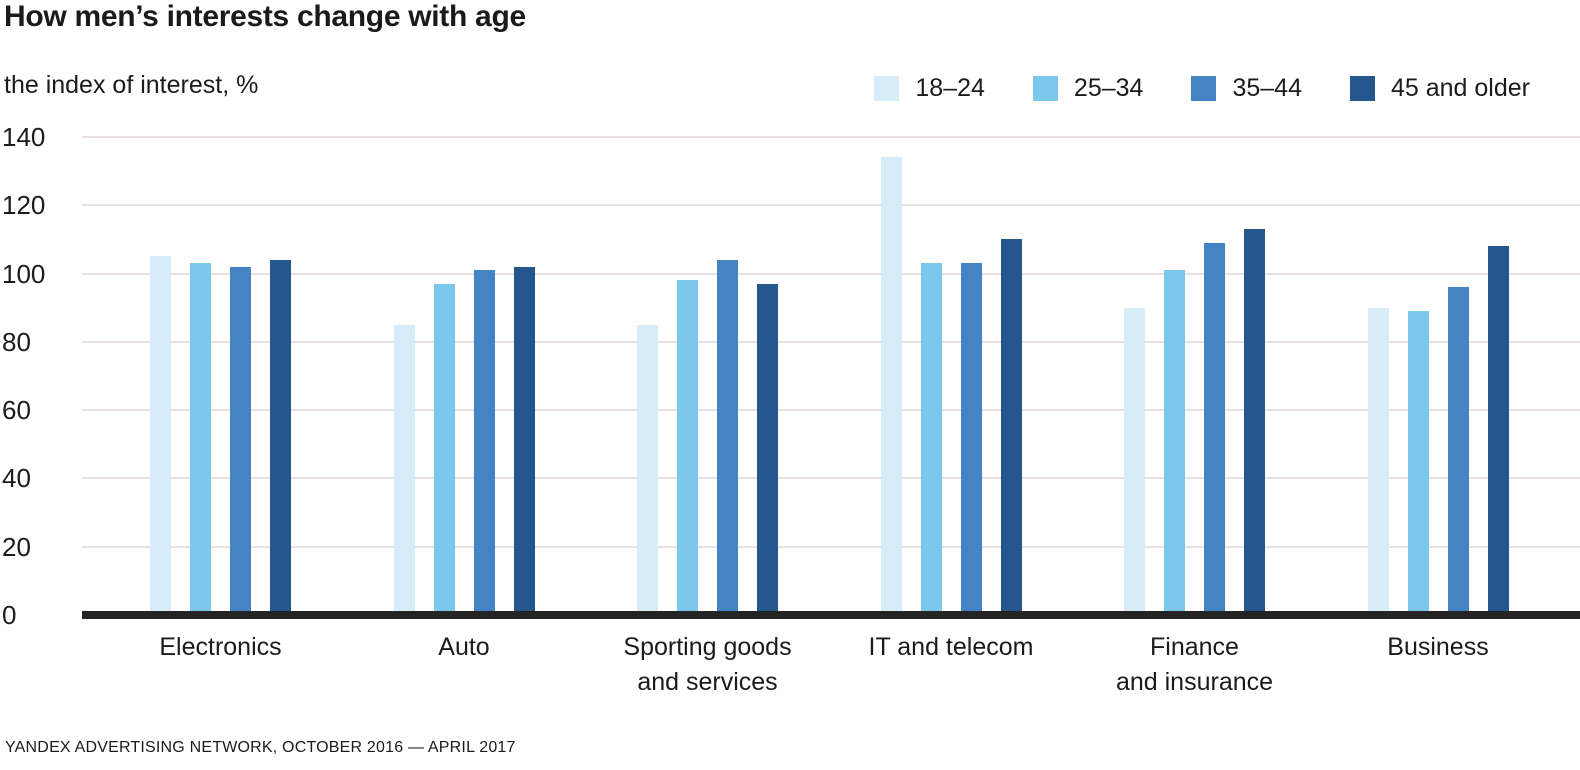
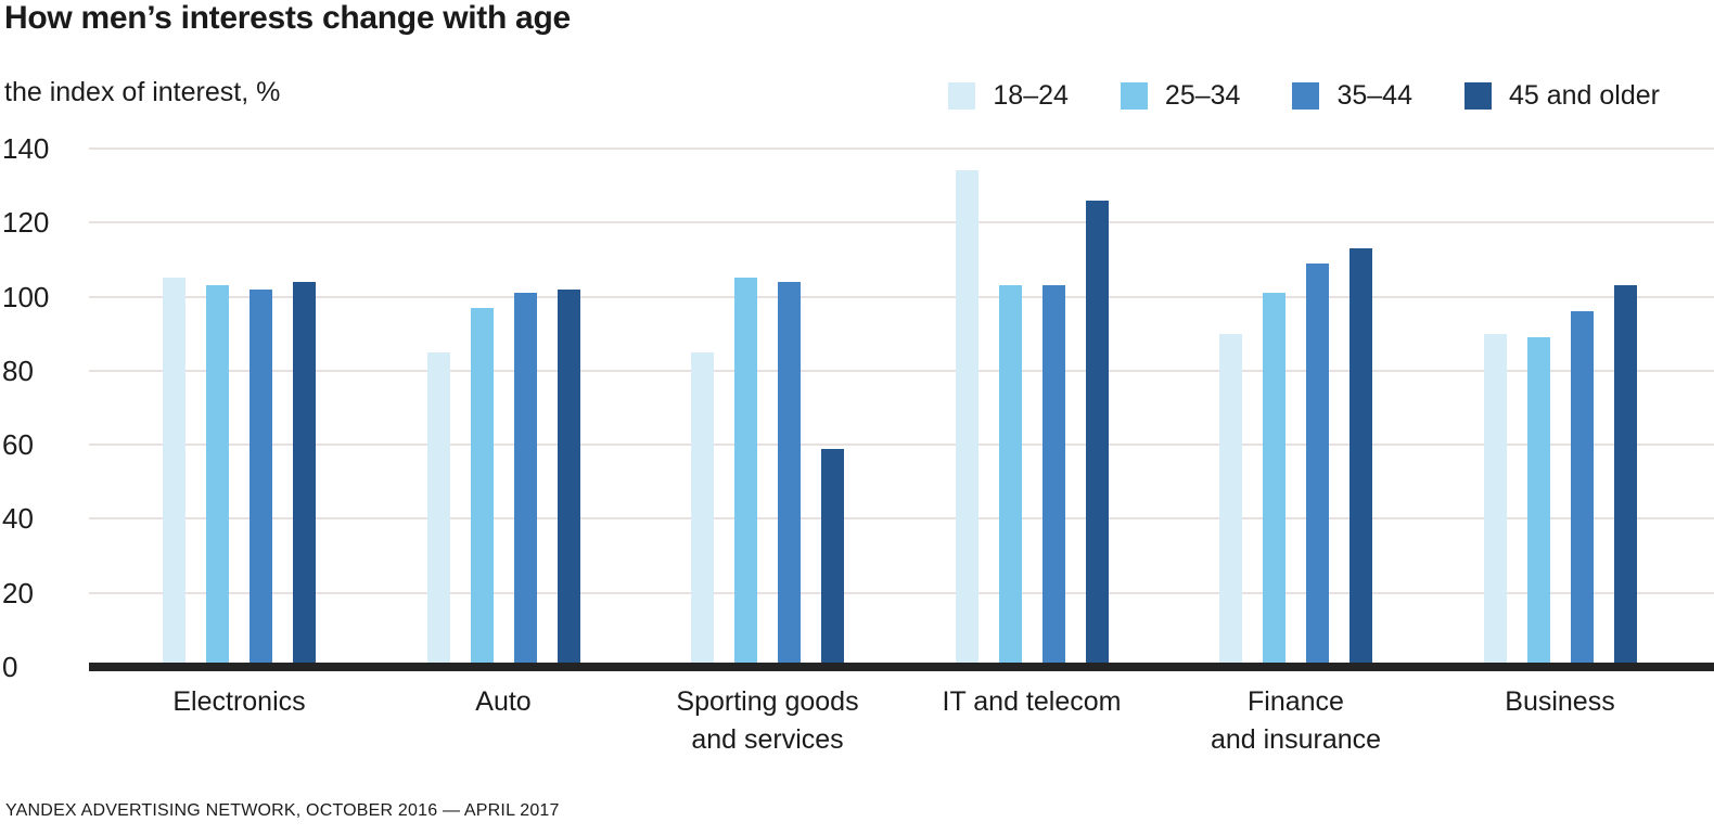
25–34/Sporting goods and services: 98 -> 105
45 and older/Sporting goods and services: 97 -> 59
45 and older/IT and telecom: 110 -> 126
45 and older/Business: 108 -> 103
